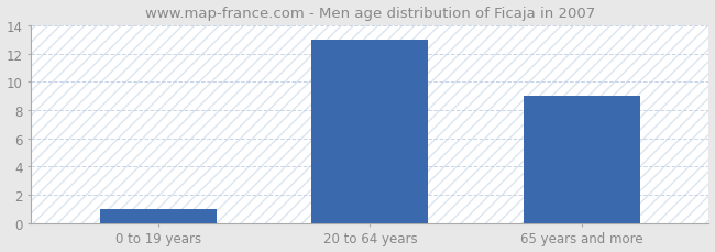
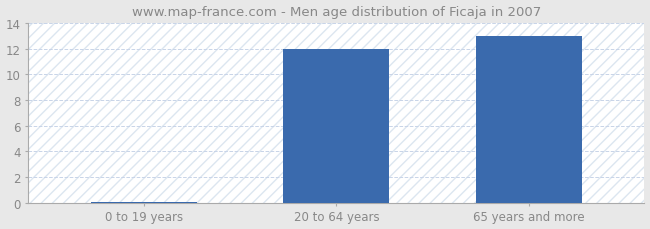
0 to 19 years: 1.0 -> 0.1
20 to 64 years: 13.0 -> 12.0
65 years and more: 9.0 -> 13.0
